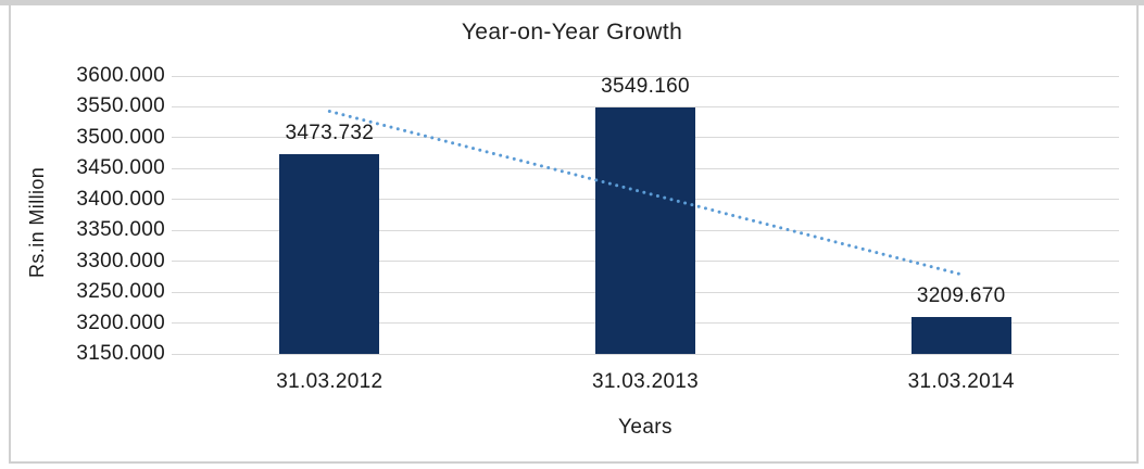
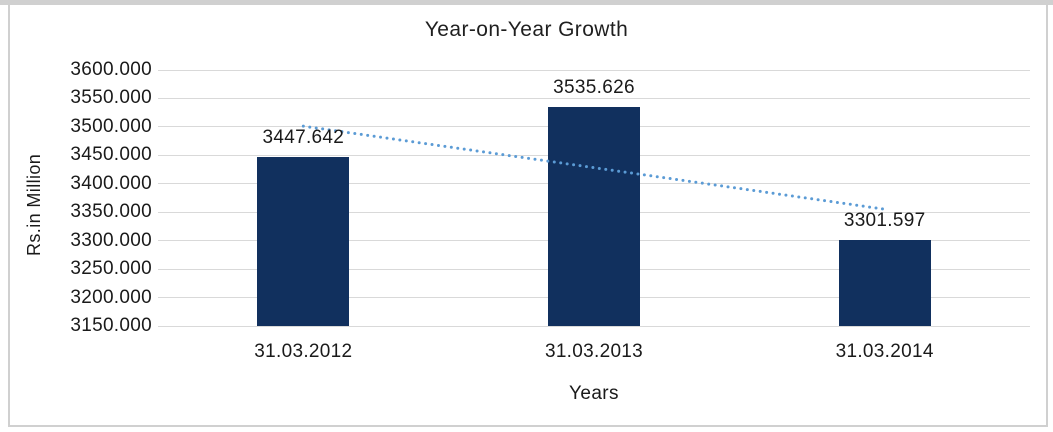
31.03.2012: 3473.732 -> 3447.642
31.03.2013: 3549.160 -> 3535.626
31.03.2014: 3209.670 -> 3301.597
